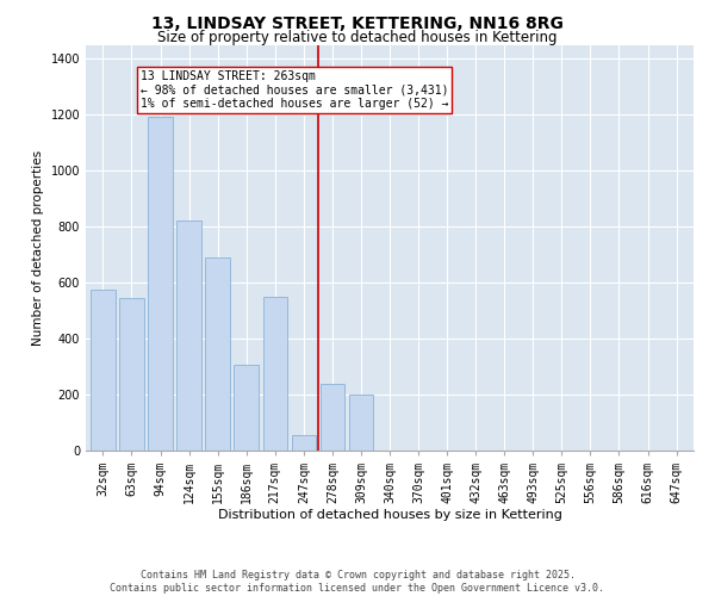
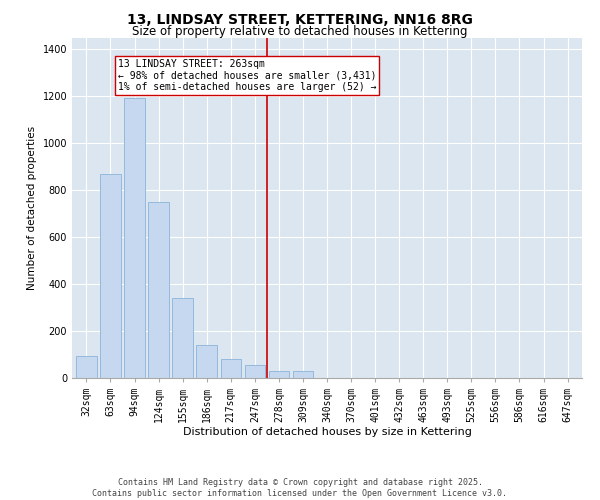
32sqm: 575 -> 90
63sqm: 545 -> 870
124sqm: 820 -> 750
155sqm: 690 -> 340
186sqm: 305 -> 140
217sqm: 550 -> 80
278sqm: 235 -> 28
309sqm: 200 -> 28
